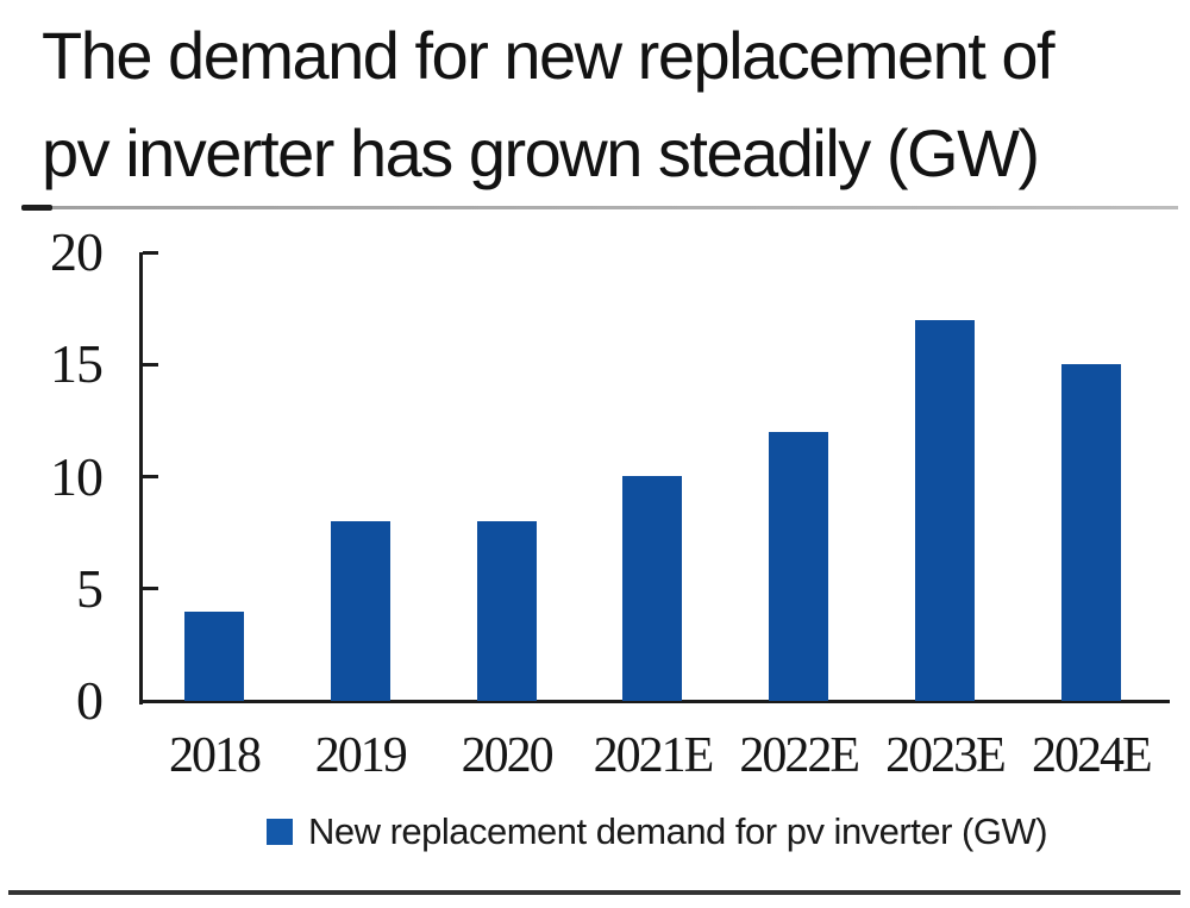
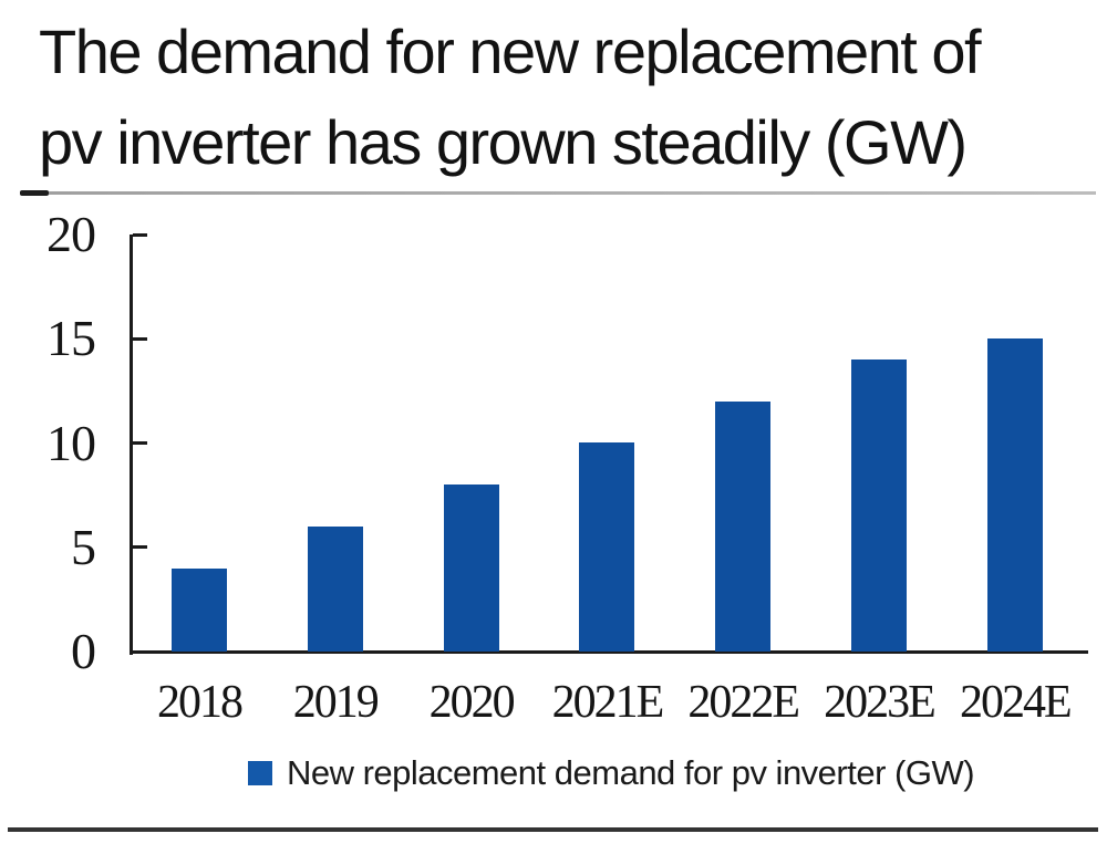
2019: 8 -> 6
2023E: 17 -> 14
